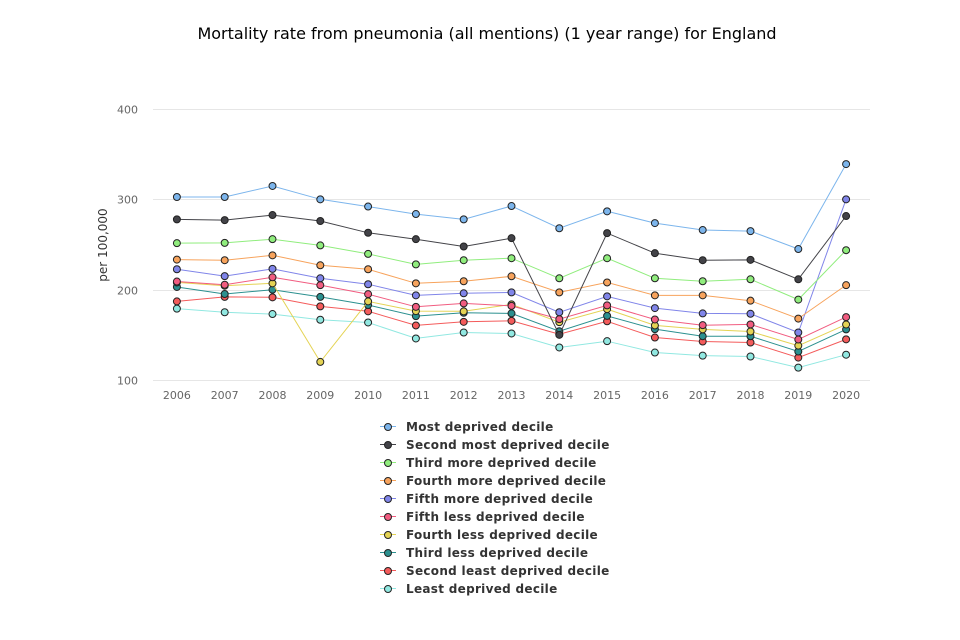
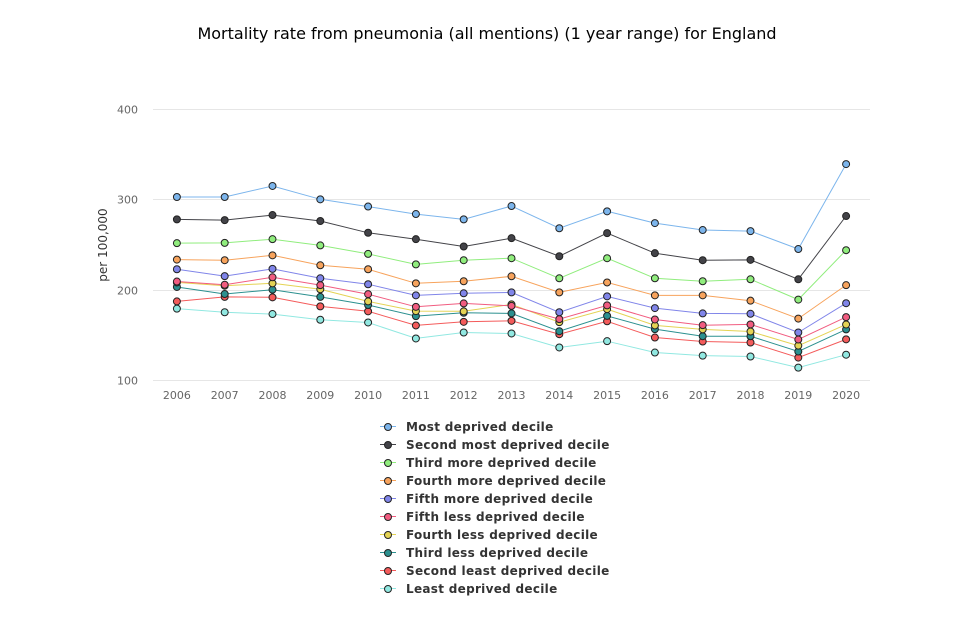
Fourth less deprived decile/2009: 120 -> 200
Second most deprived decile/2014: 150 -> 240
Fifth more deprived decile/2020: 300 -> 180
